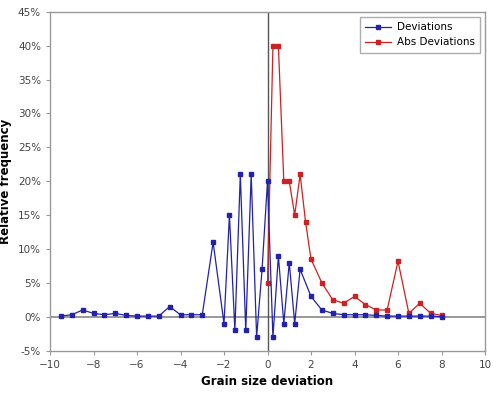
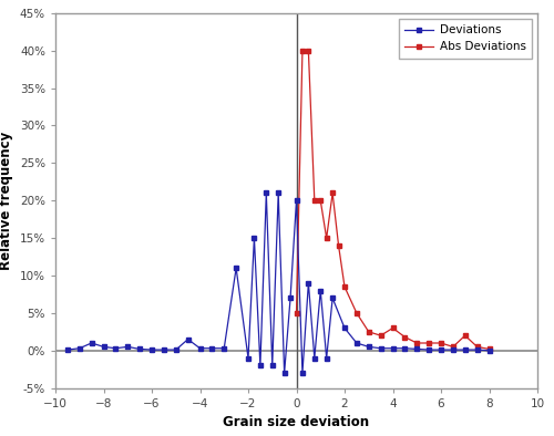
Abs Deviations/6: 8.2% -> 1.0%
